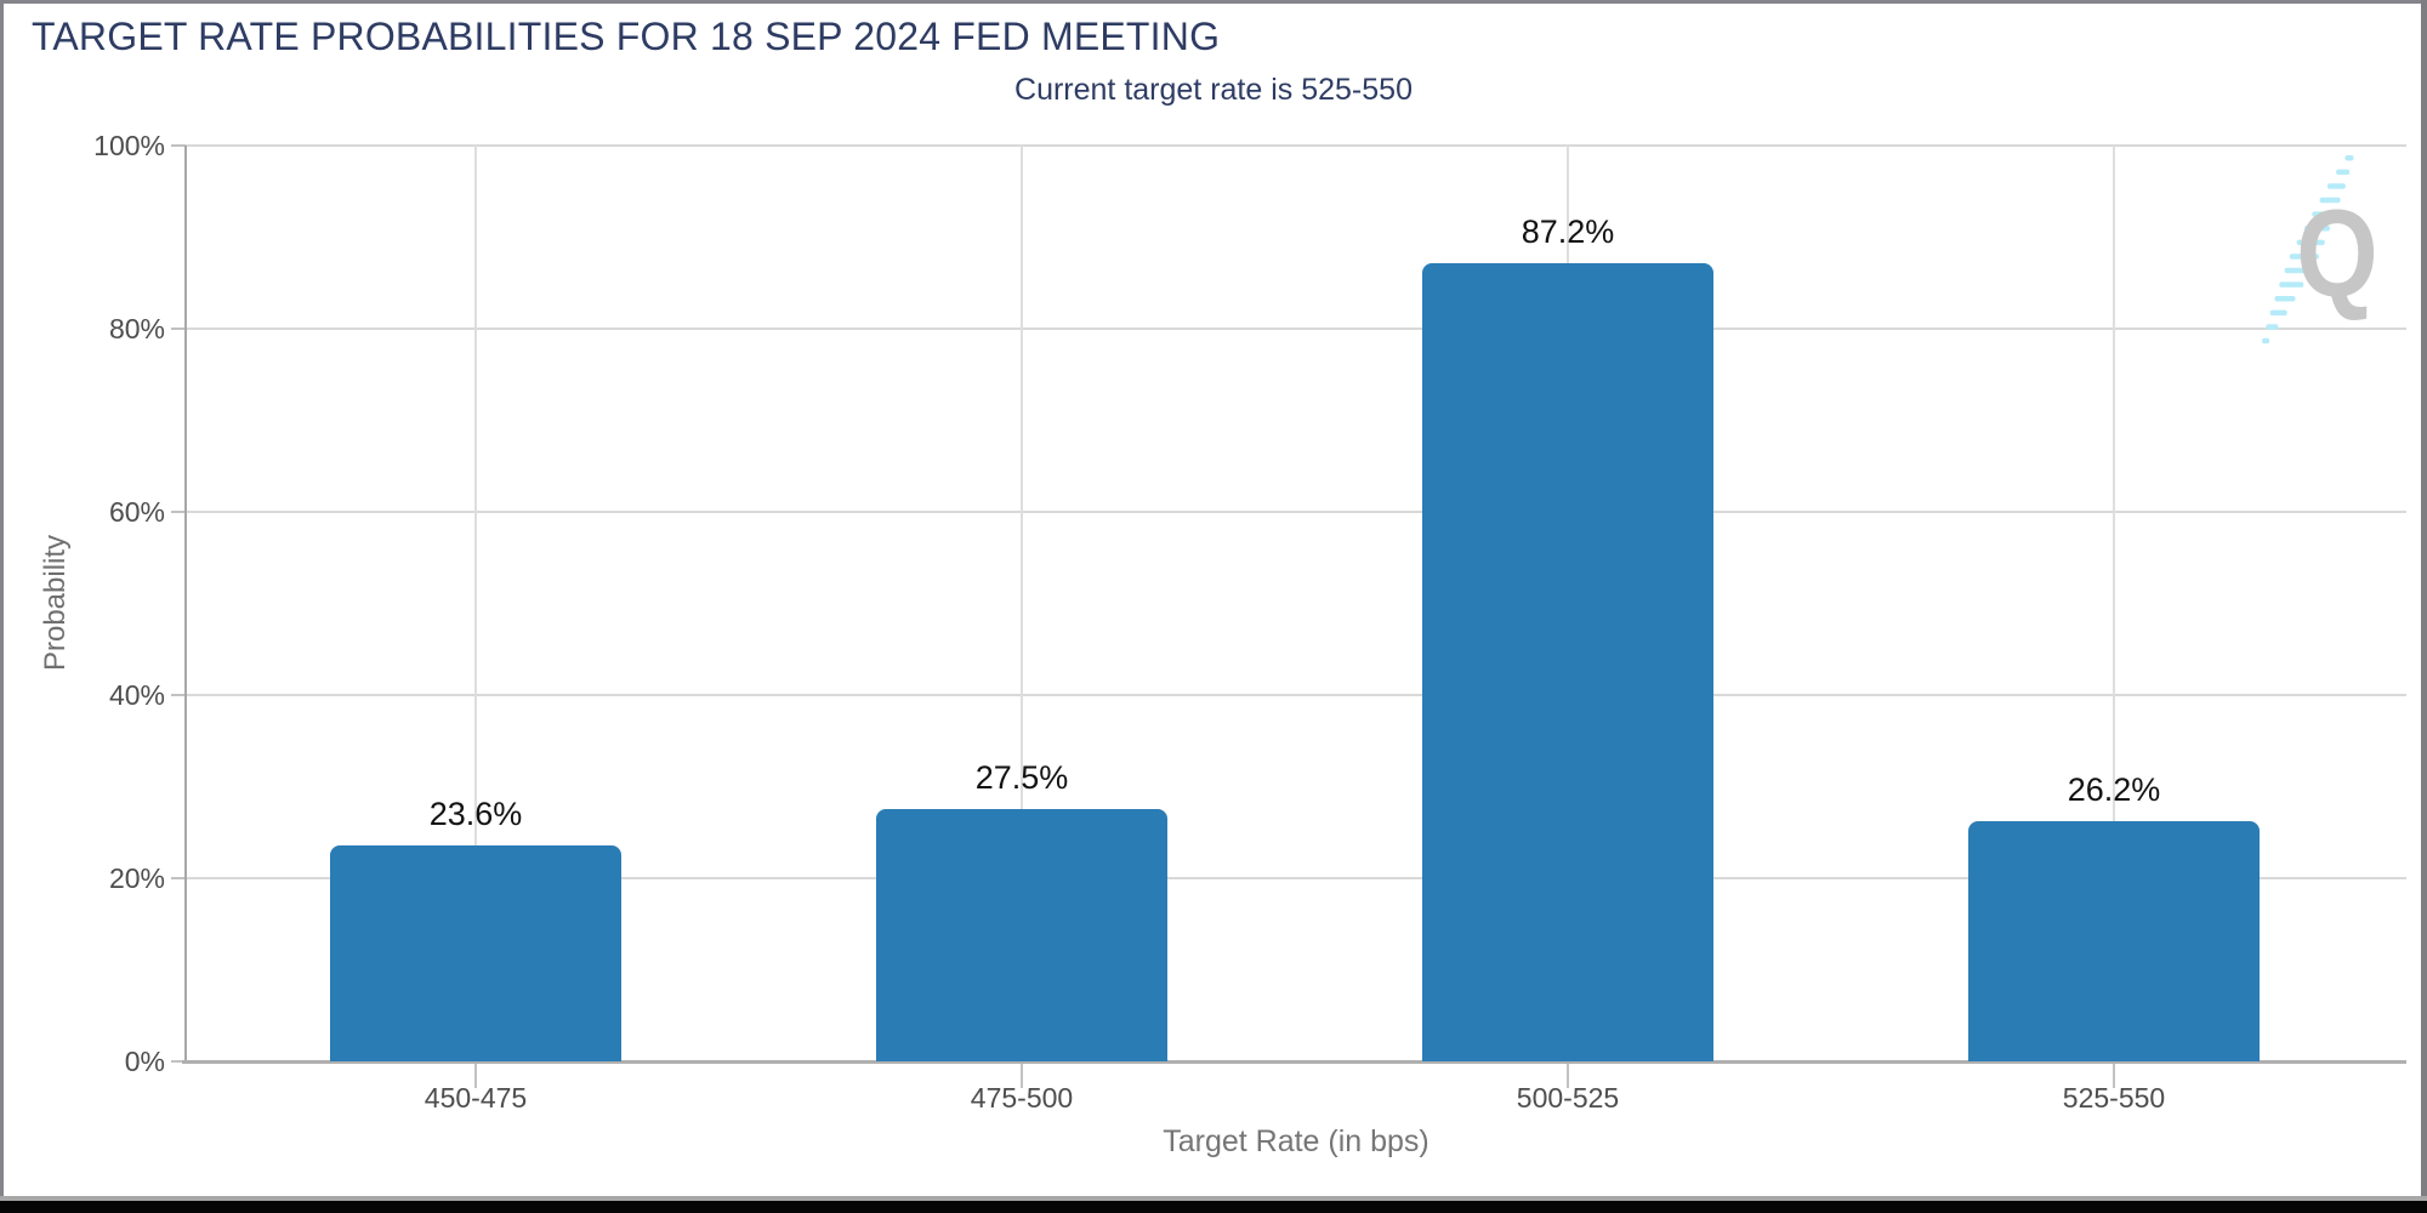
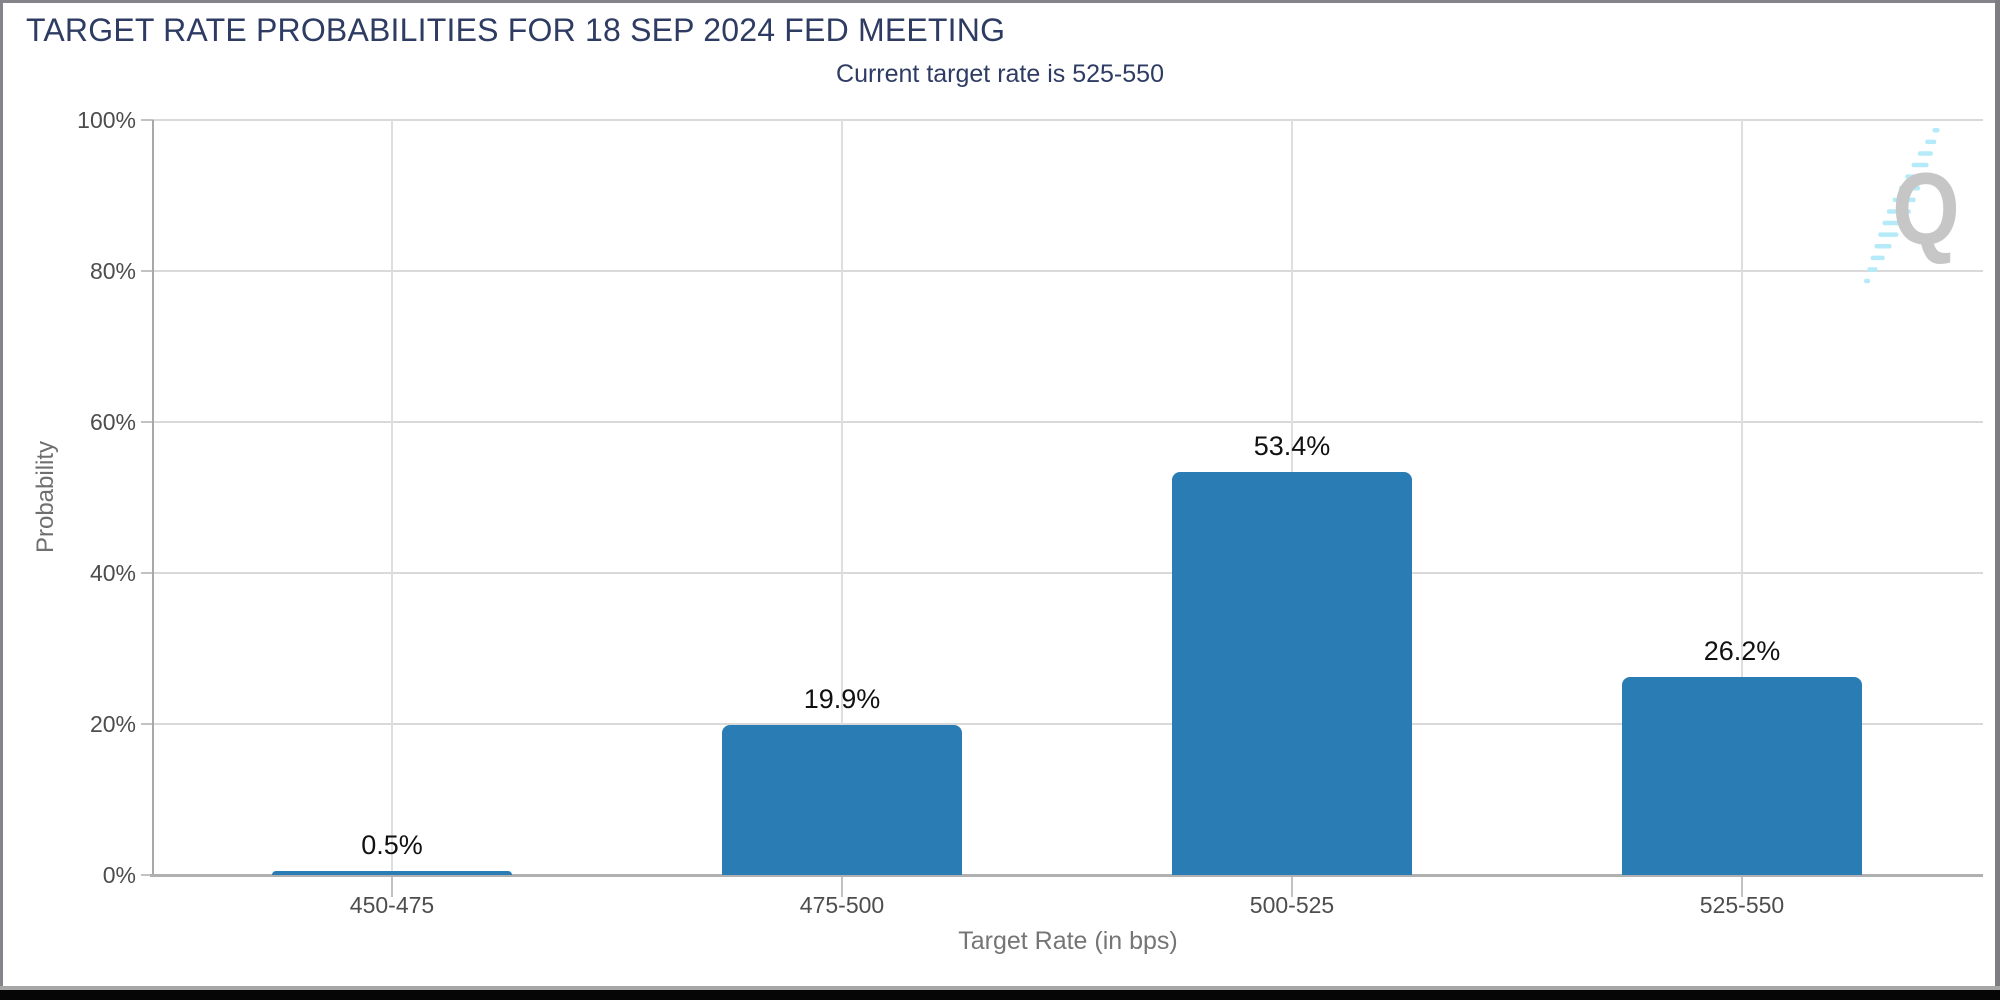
450-475: 23.6% -> 0.5%
475-500: 27.5% -> 19.9%
500-525: 87.2% -> 53.4%
